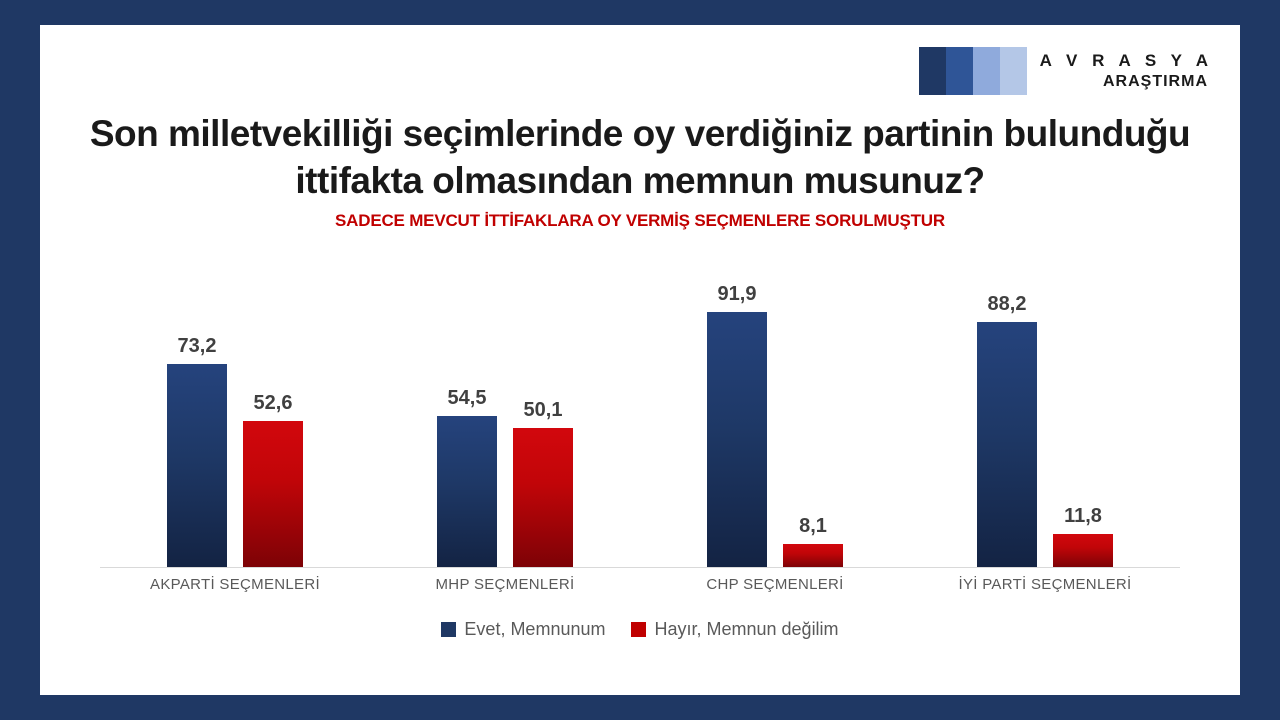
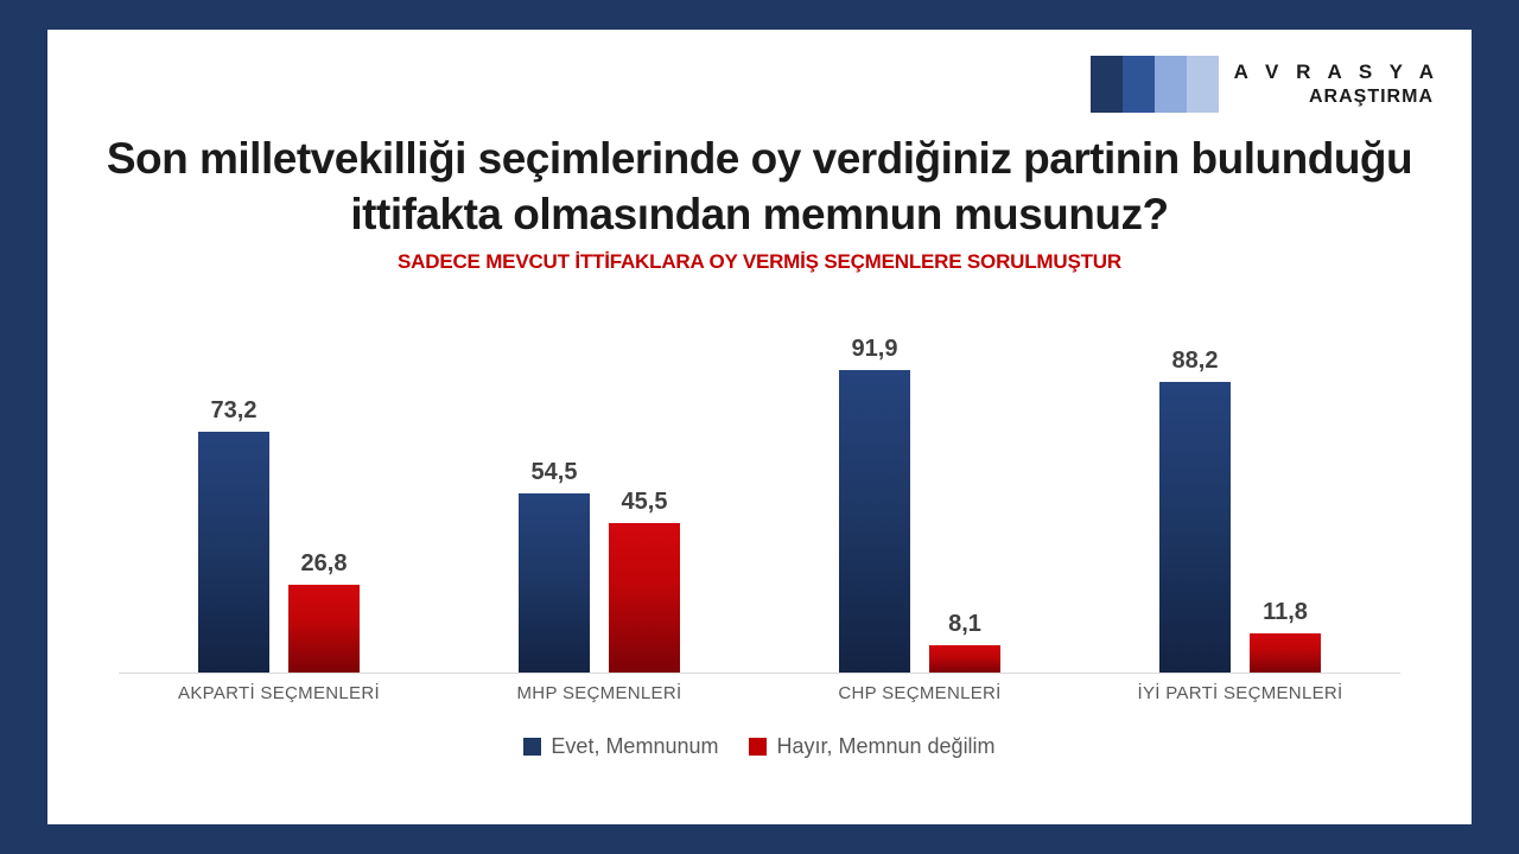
Hayır, Memnun değilim/AKPARTİ SEÇMENLERİ: 52,6 -> 26,8
Hayır, Memnun değilim/MHP SEÇMENLERİ: 50,1 -> 45,5
